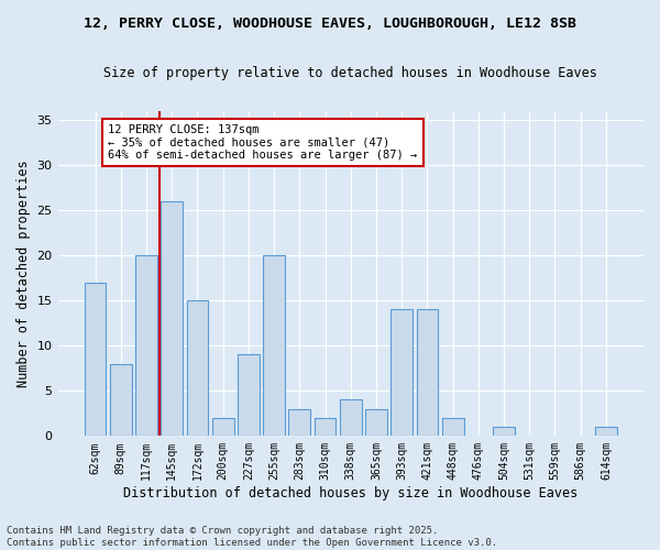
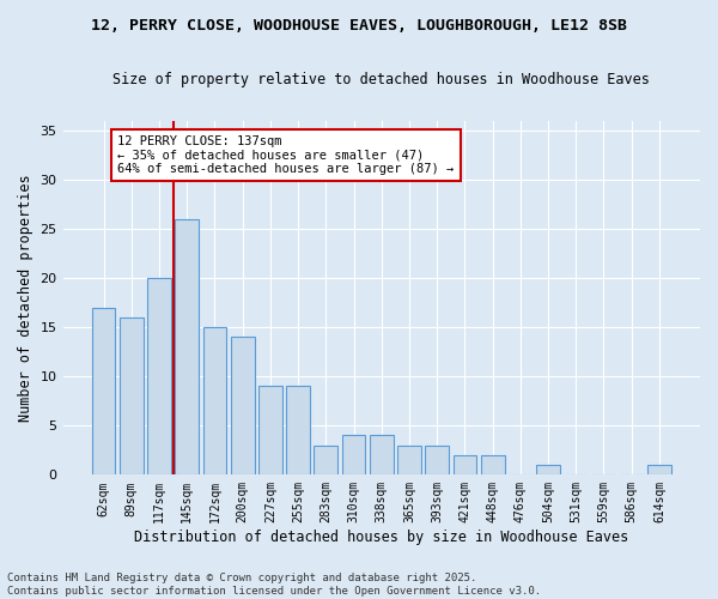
89sqm: 8 -> 16
200sqm: 2 -> 14
255sqm: 20 -> 9
310sqm: 2 -> 4
393sqm: 14 -> 3
421sqm: 14 -> 2
